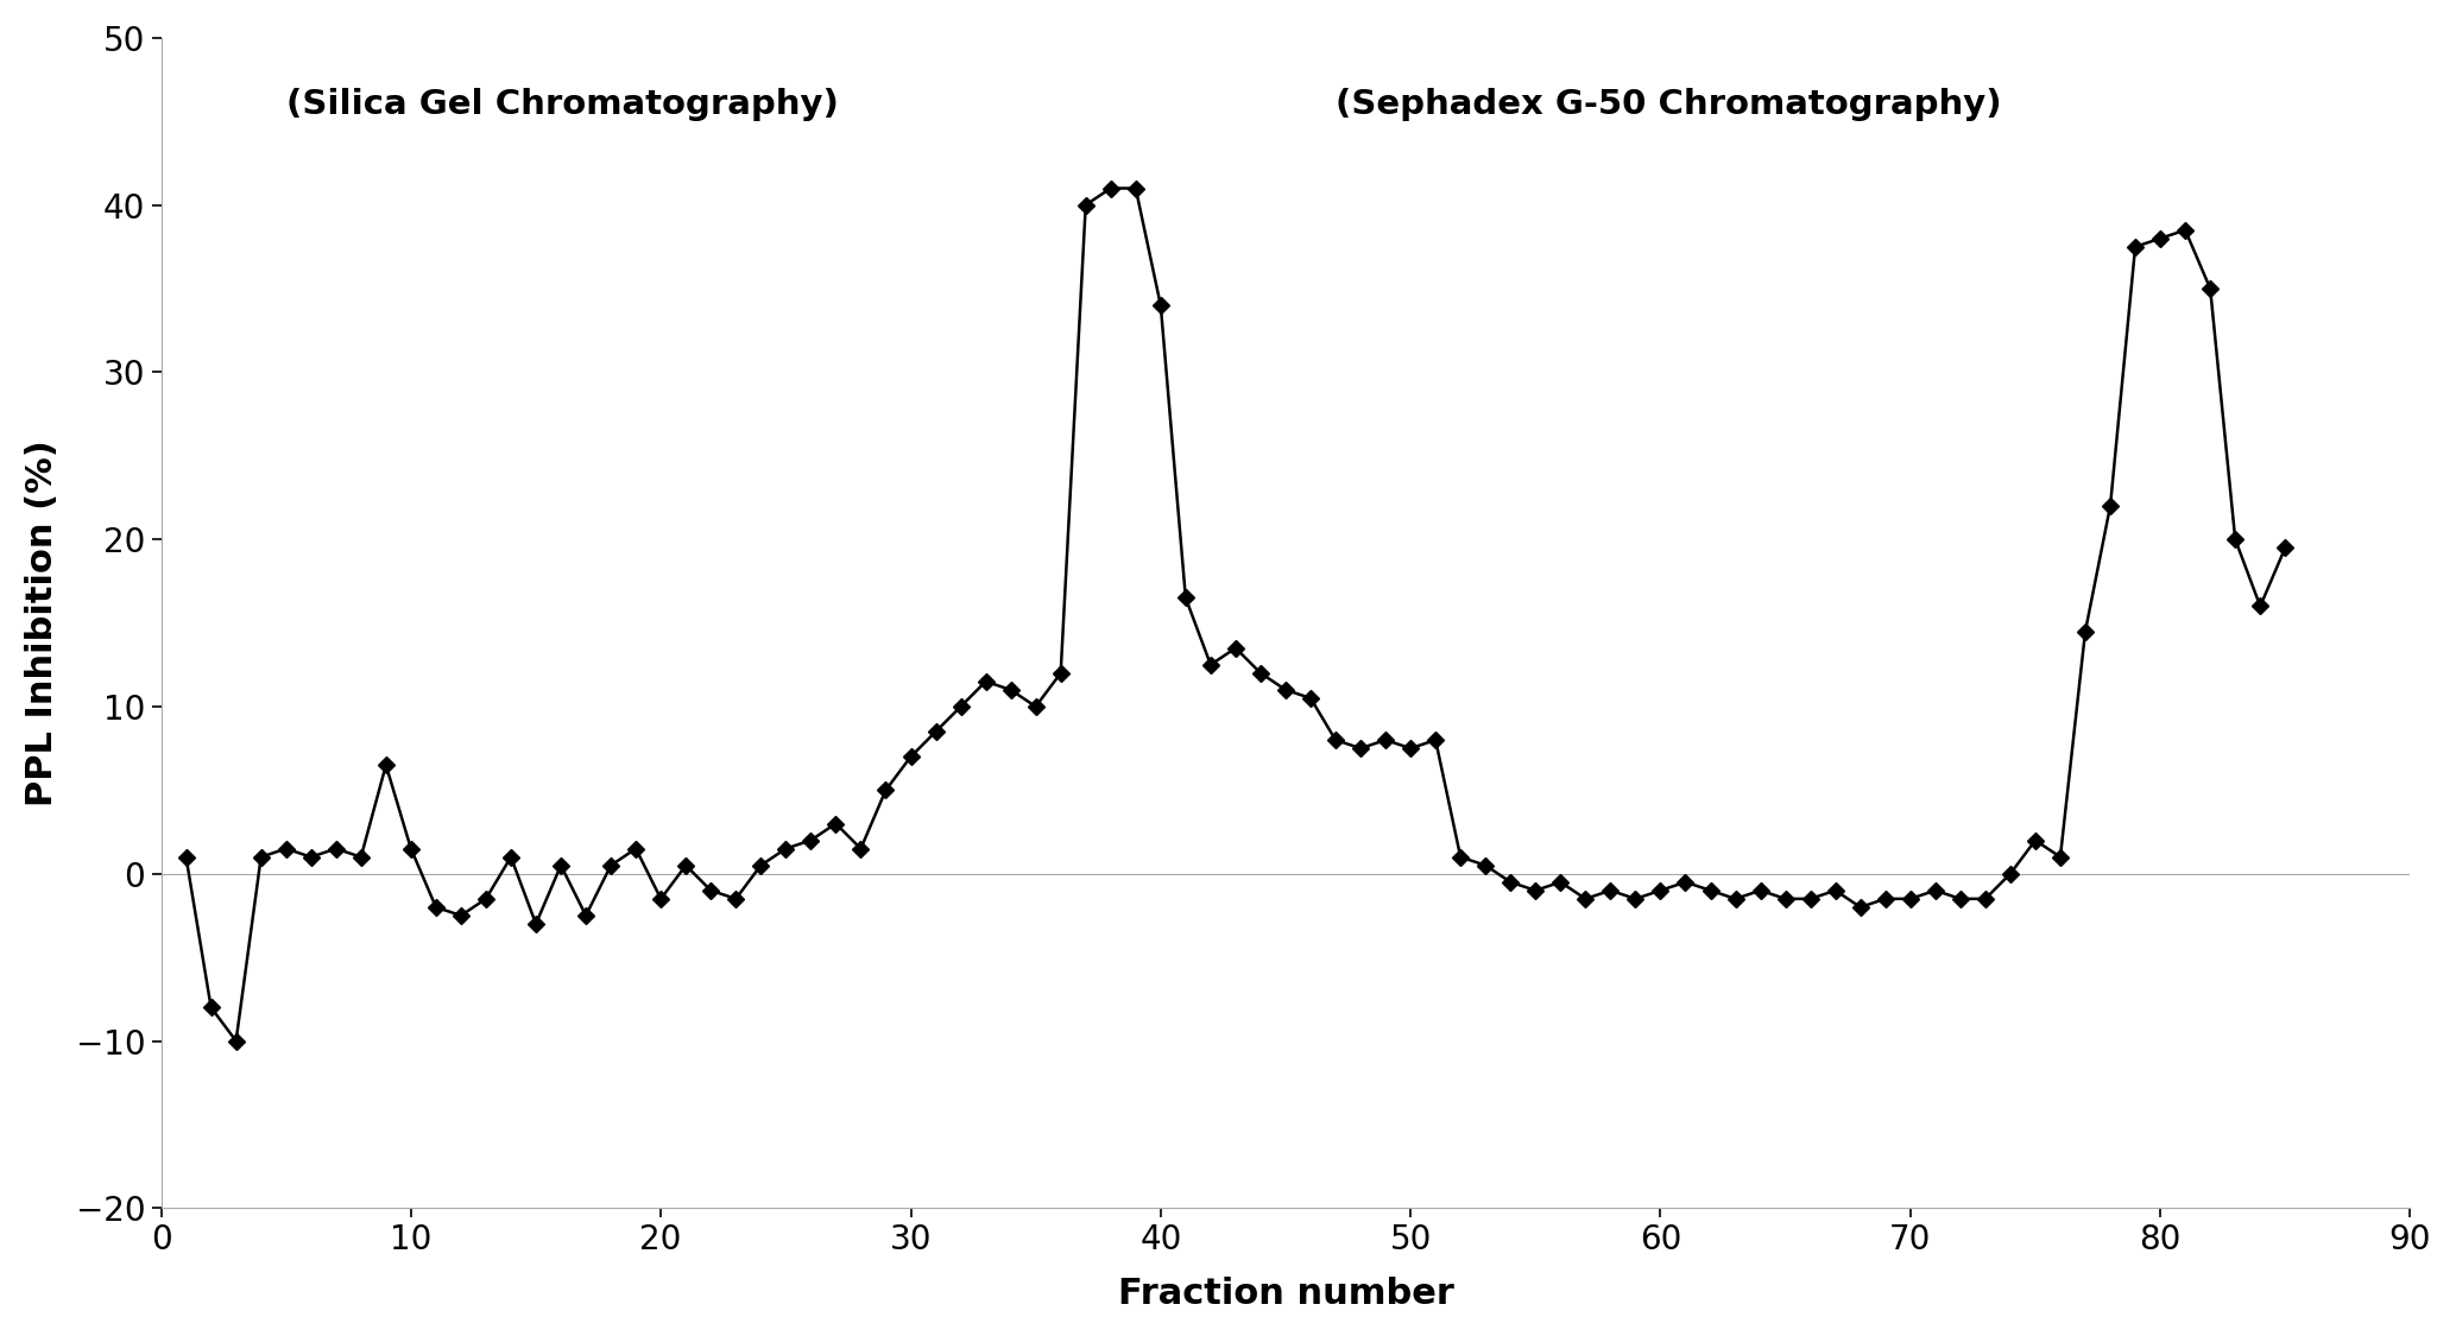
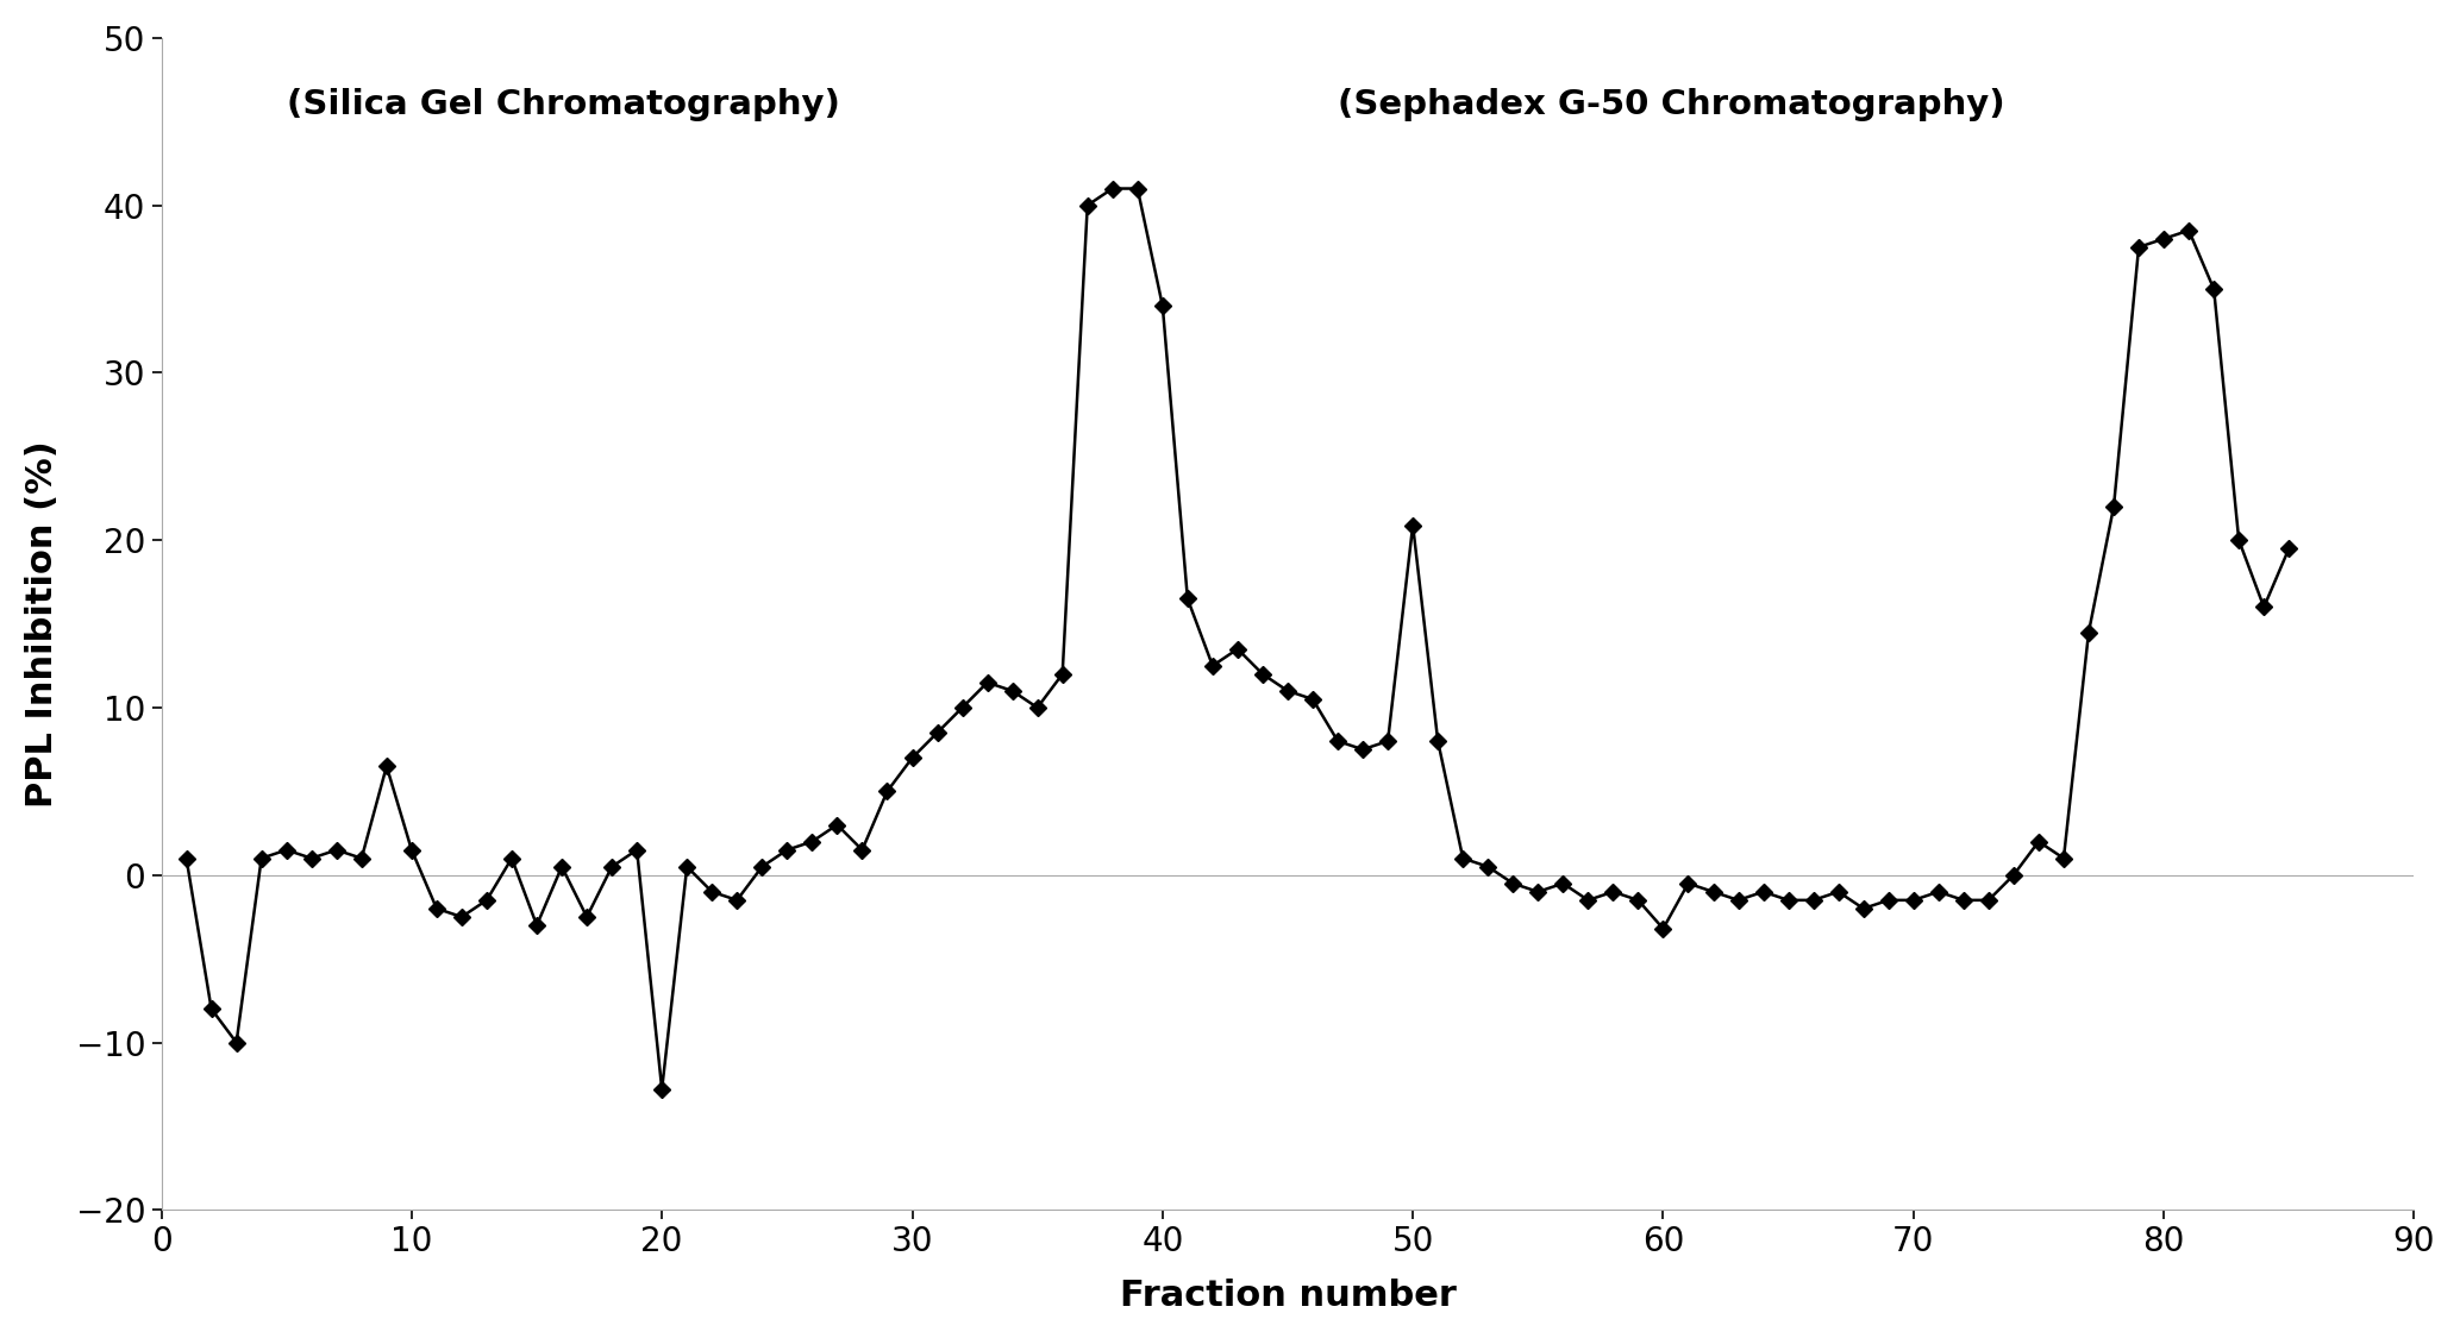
20: -1.5 -> -12.8
50: 7.5 -> 20.9
60: -1.0 -> -3.2
